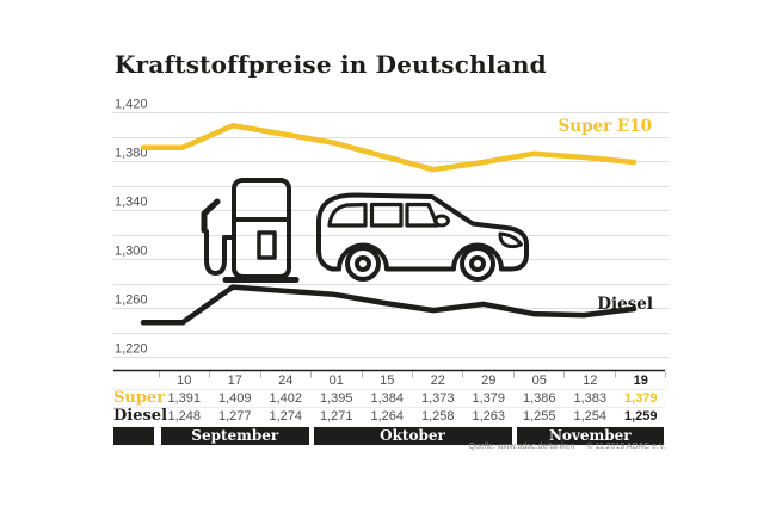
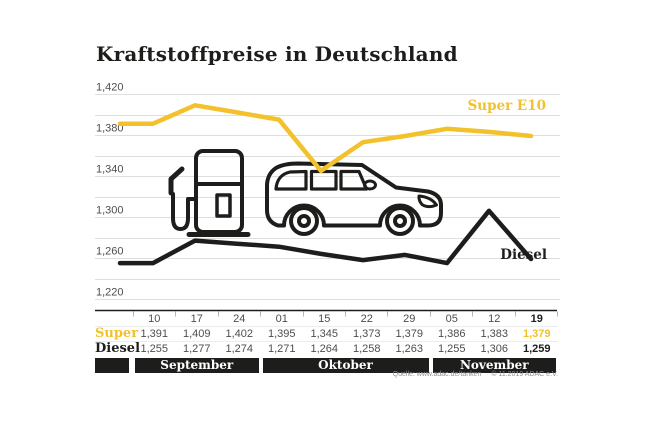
Diesel/10: 1,248 -> 1,255
Super E10/15: 1,384 -> 1,345
Diesel/12: 1,254 -> 1,306
